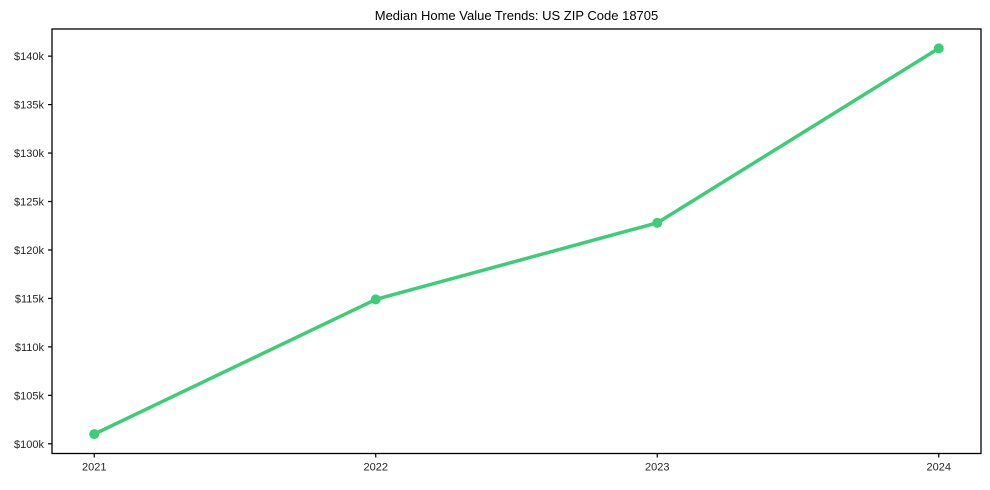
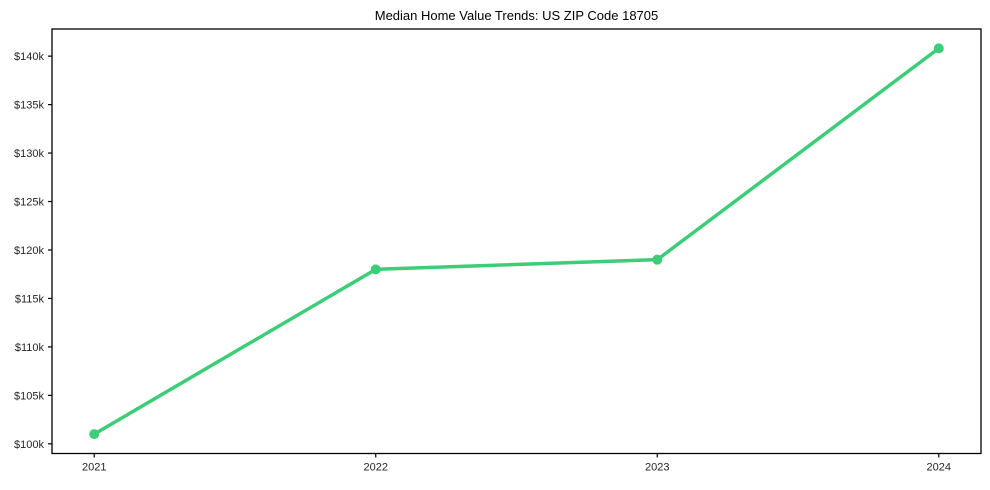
2022: $115k -> $118k
2023: $123k -> $119k
